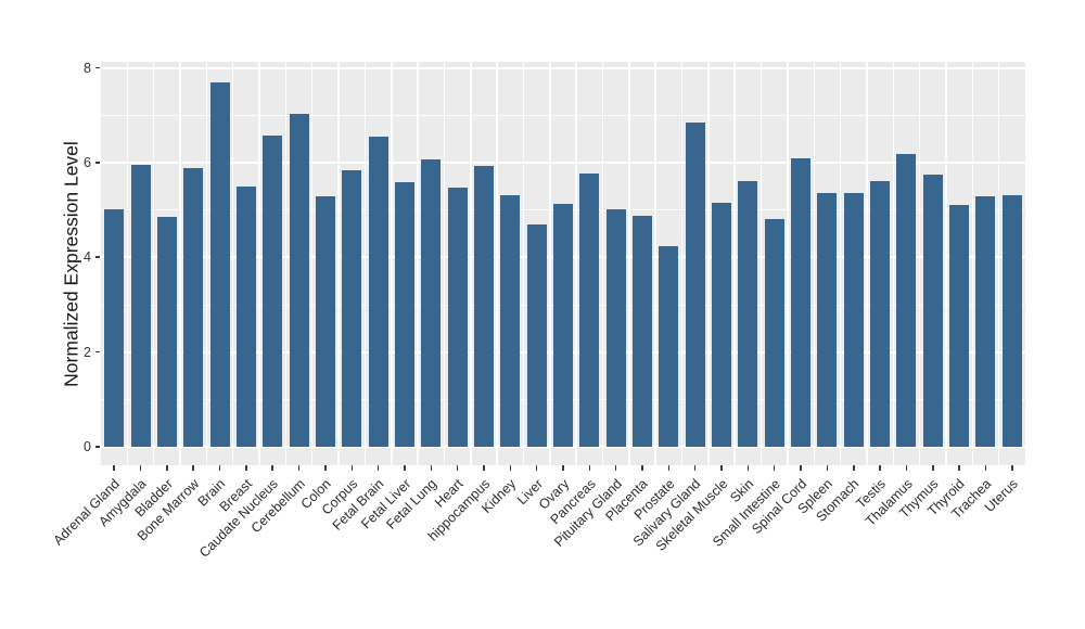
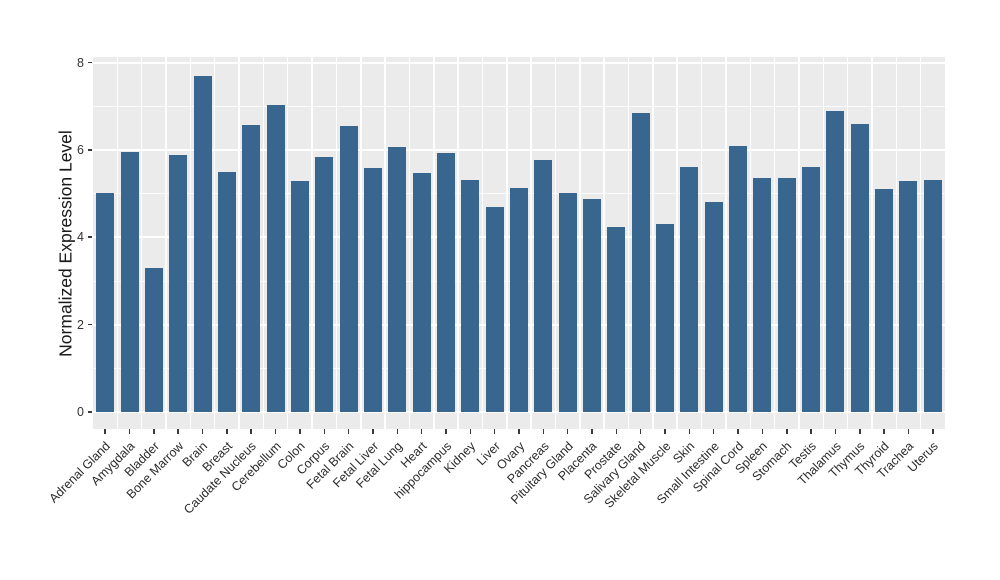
Bladder: 4.9 -> 3.3
Skeletal Muscle: 5.2 -> 4.3
Thalamus: 6.2 -> 6.9
Thymus: 5.8 -> 6.6
